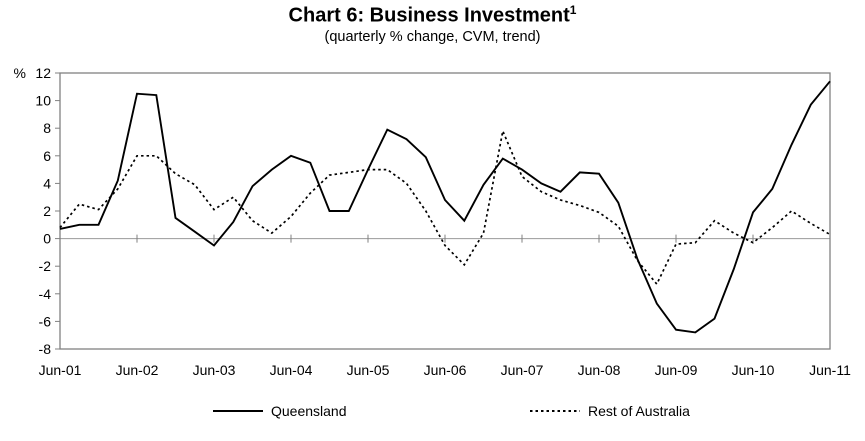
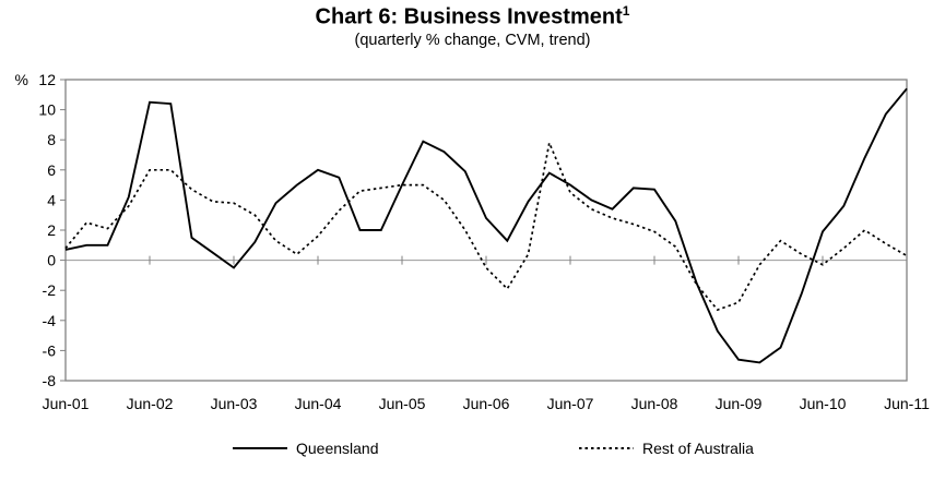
Rest of Australia/Jun-03: 2.1 -> 3.8
Rest of Australia/Jun-09: -0.4 -> -2.8
